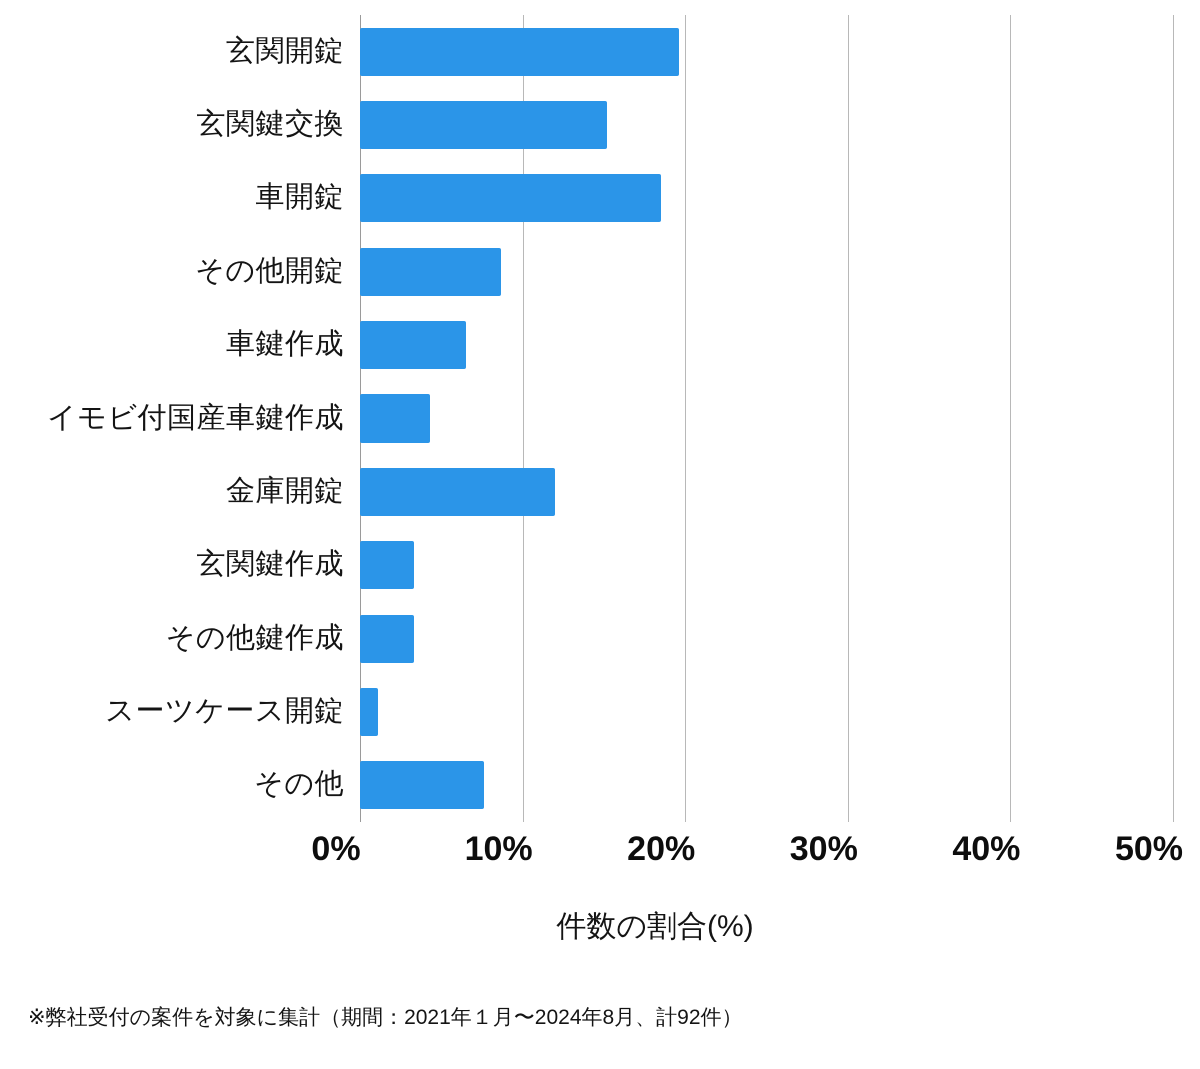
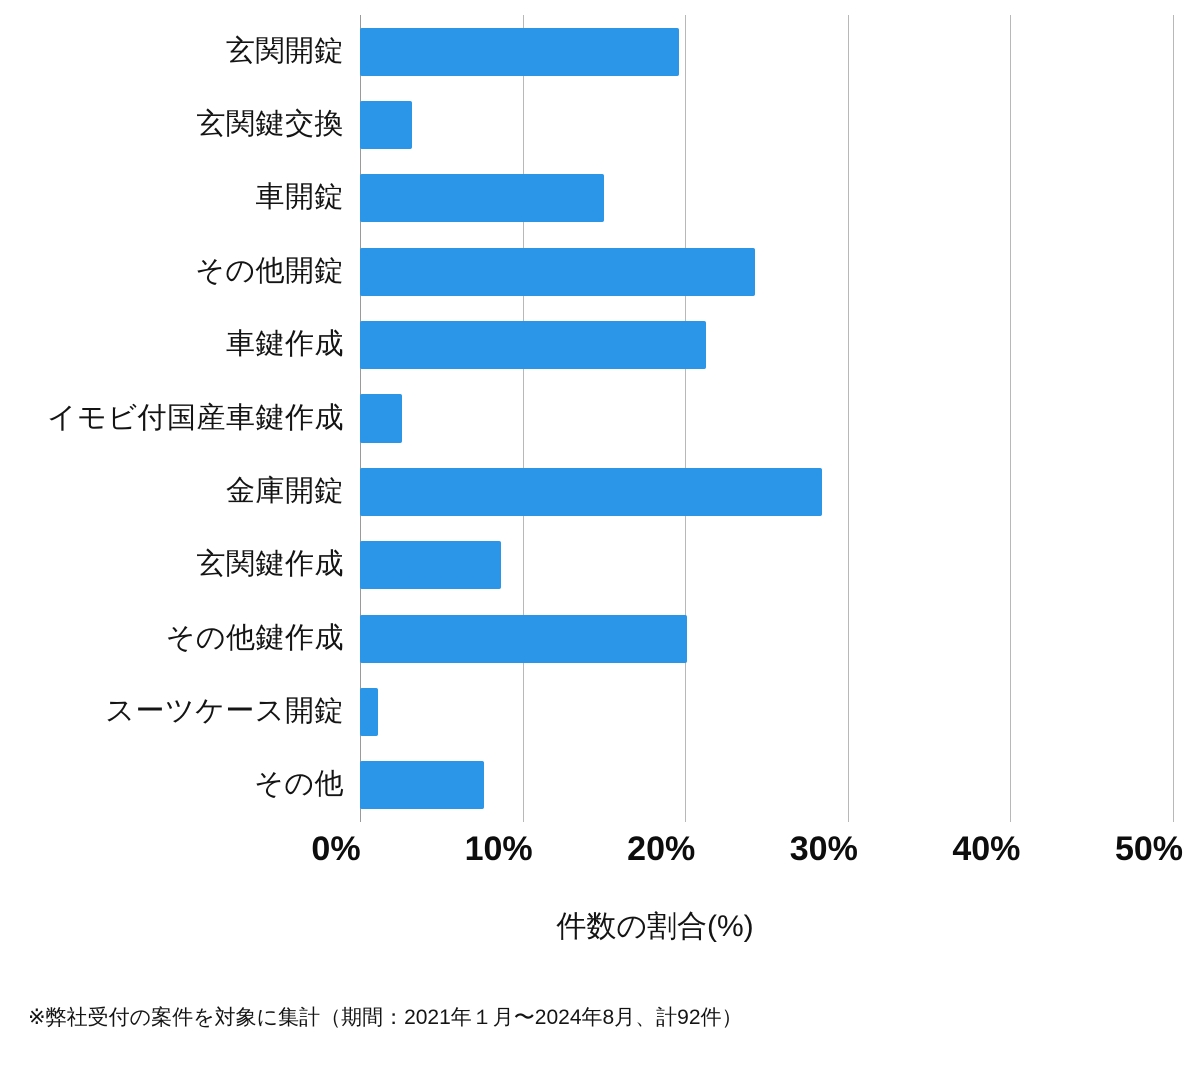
玄関鍵交換: 15.2% -> 3.2%
車開錠: 18.5% -> 15.0%
その他開錠: 8.7% -> 24.3%
車鍵作成: 6.5% -> 21.3%
イモビ付国産車鍵作成: 4.3% -> 2.6%
金庫開錠: 12.0% -> 28.4%
玄関鍵作成: 3.3% -> 8.7%
その他鍵作成: 3.3% -> 20.1%
